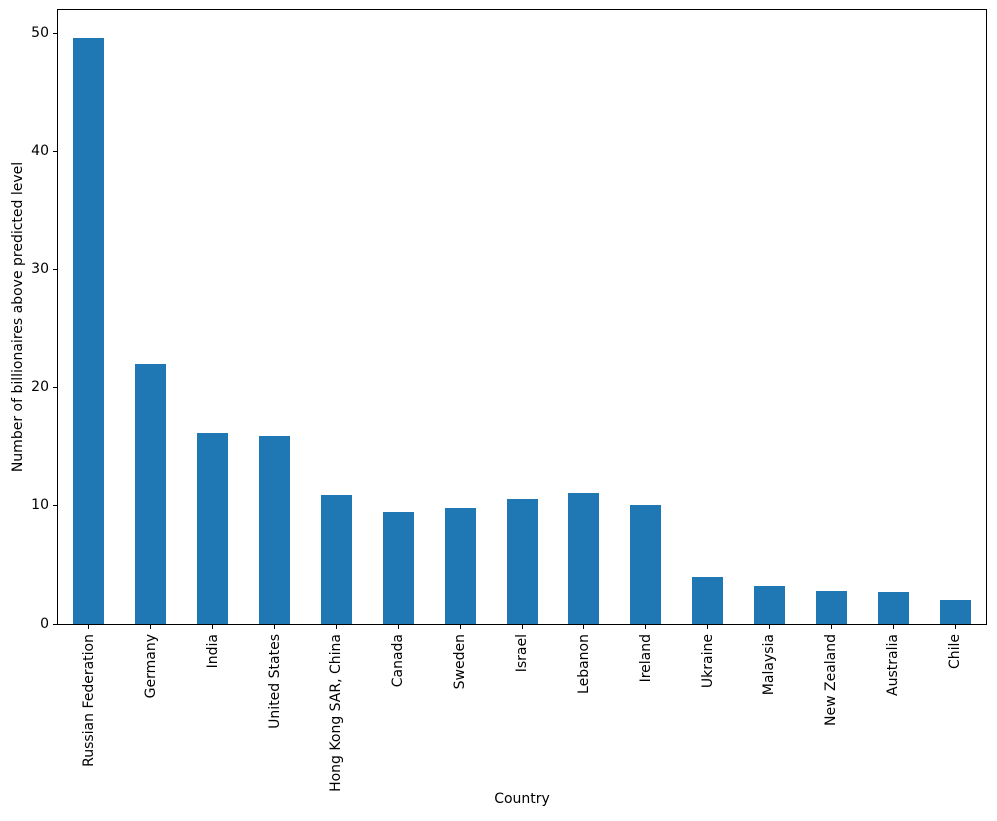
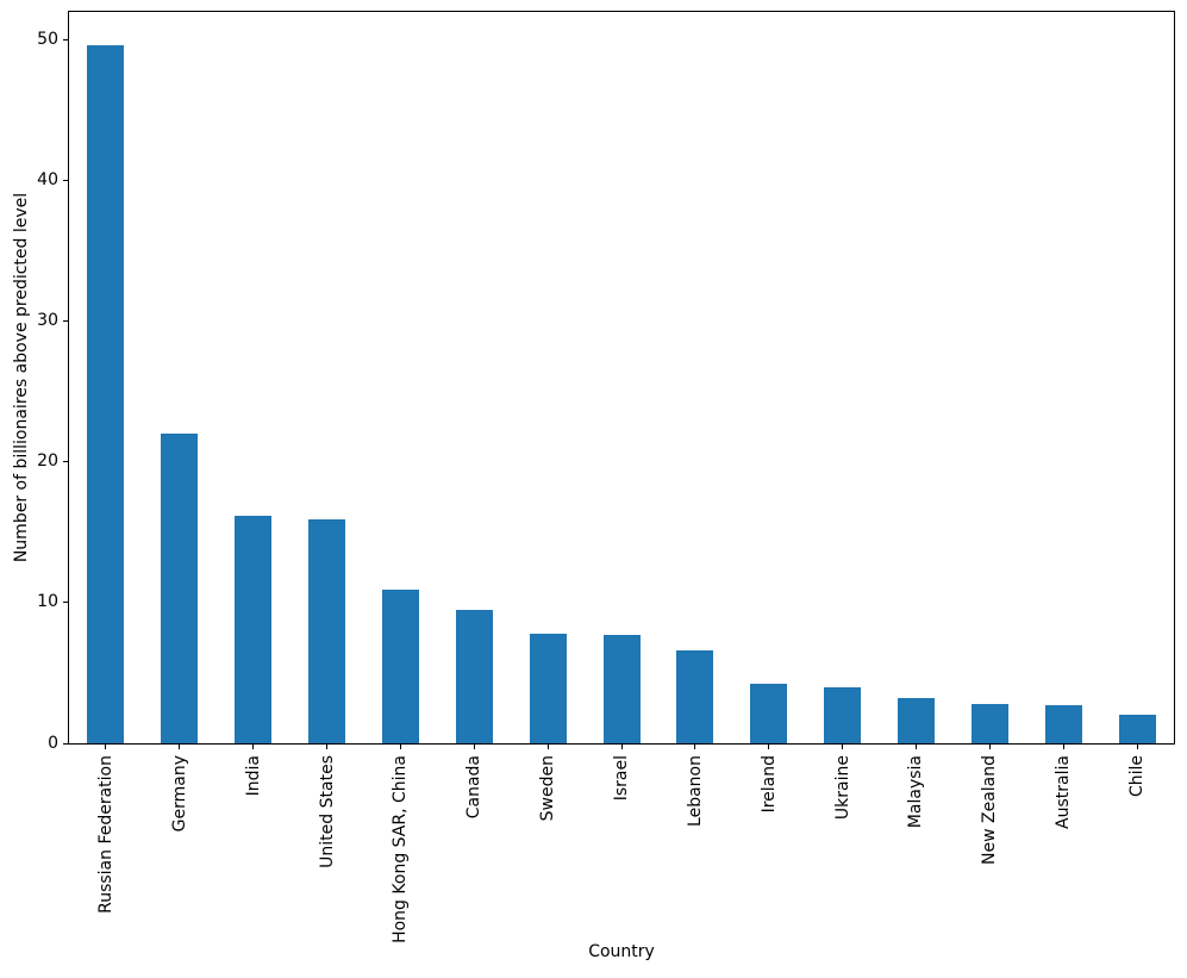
Sweden: 9.8 -> 7.8
Israel: 10.6 -> 7.7
Lebanon: 11.1 -> 6.6
Ireland: 10.1 -> 4.2
